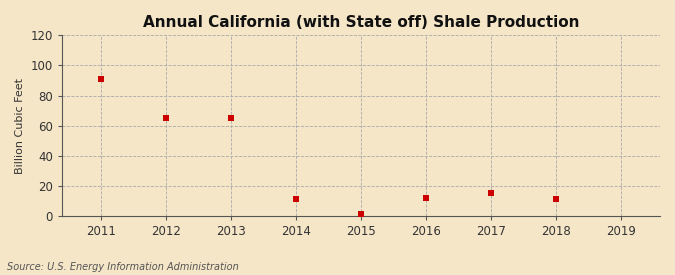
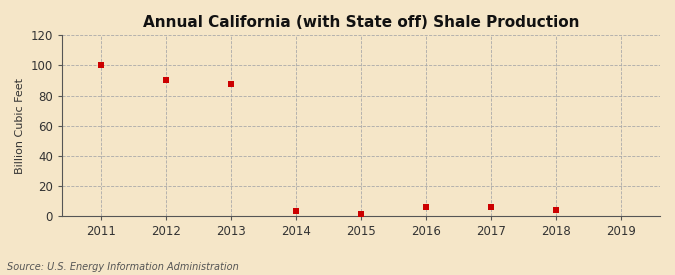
2011: 91 -> 100
2012: 65 -> 90
2013: 65 -> 88
2014: 11 -> 3
2016: 12 -> 6
2017: 15 -> 6
2018: 11 -> 4
